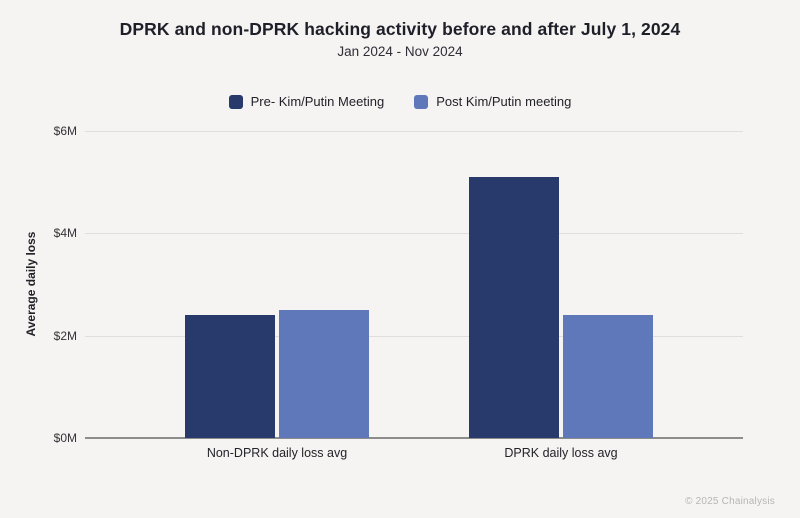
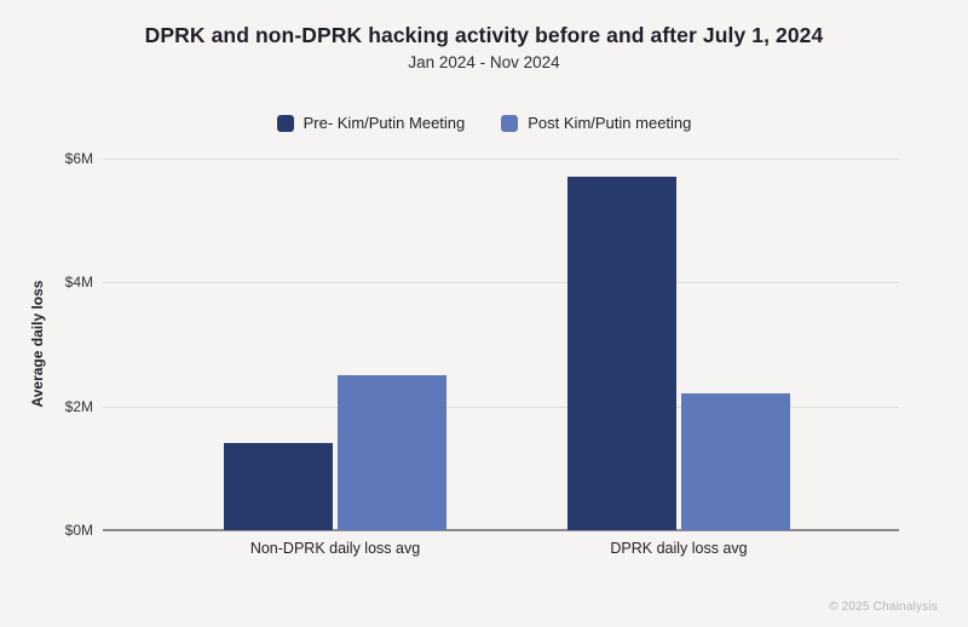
Pre- Kim/Putin Meeting/Non-DPRK daily loss avg: $2.4M -> $1.4M
Pre- Kim/Putin Meeting/DPRK daily loss avg: $5.1M -> $5.7M
Post Kim/Putin meeting/DPRK daily loss avg: $2.4M -> $2.2M
